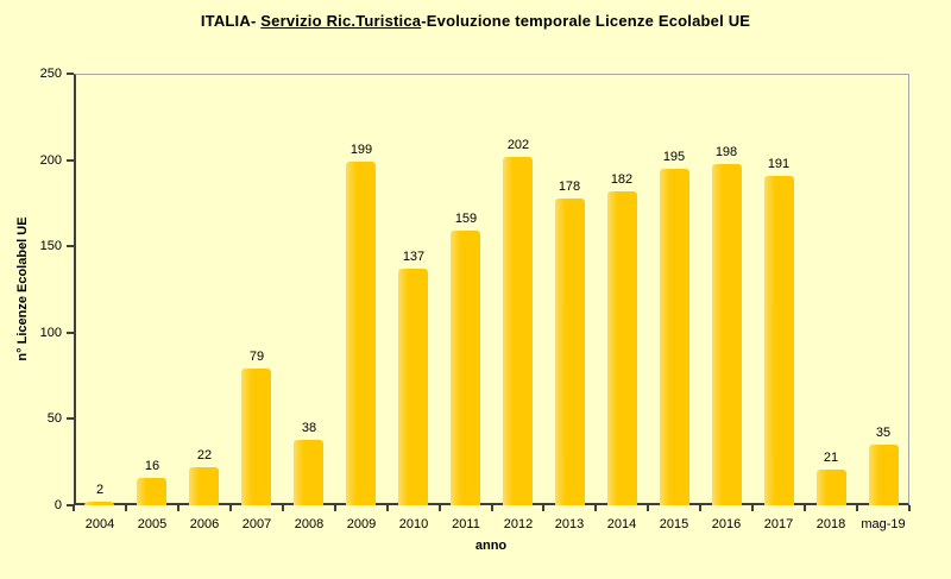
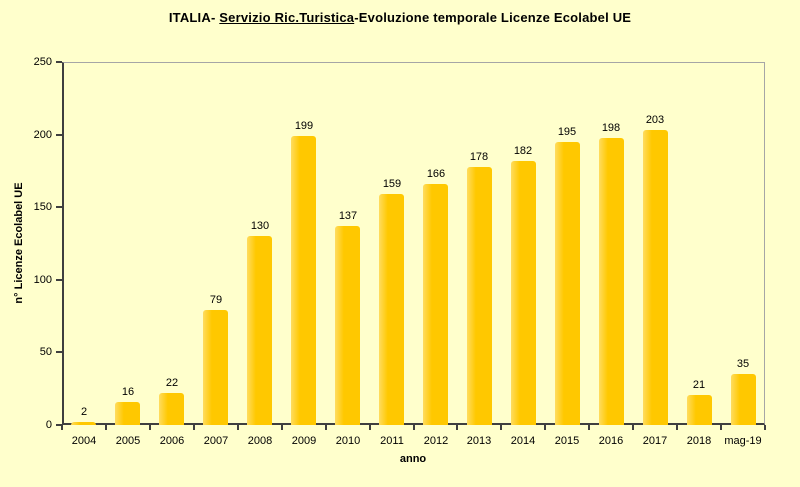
2008: 38 -> 130
2012: 202 -> 166
2017: 191 -> 203
